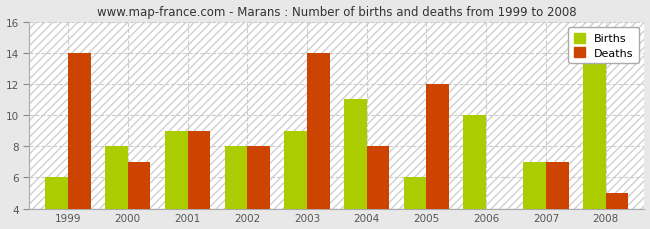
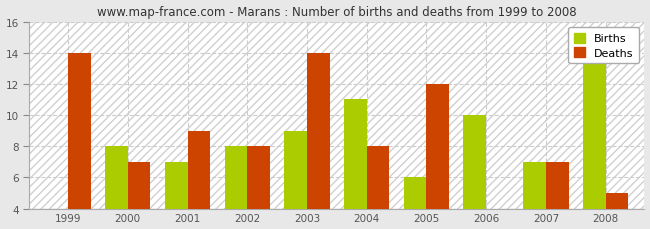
Births/1999: 6 -> 4
Births/2001: 9 -> 7
